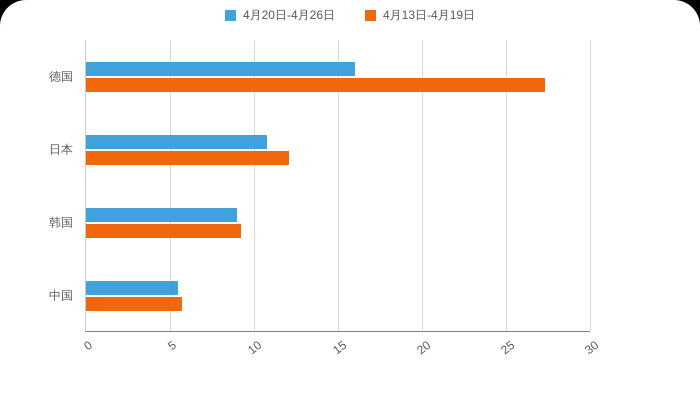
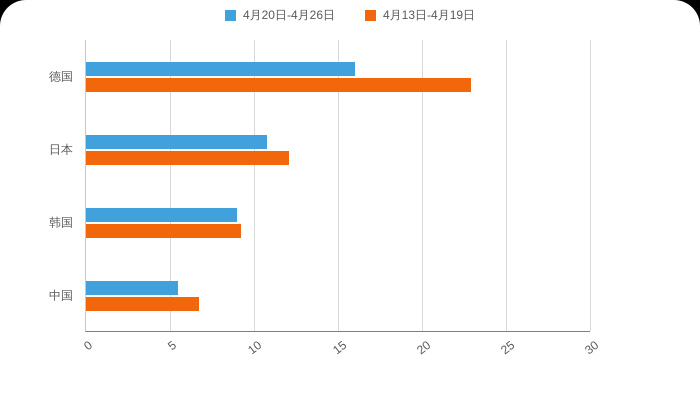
4月13日-4月19日/德国: 27.3 -> 22.9
4月13日-4月19日/中国: 5.7 -> 6.7
